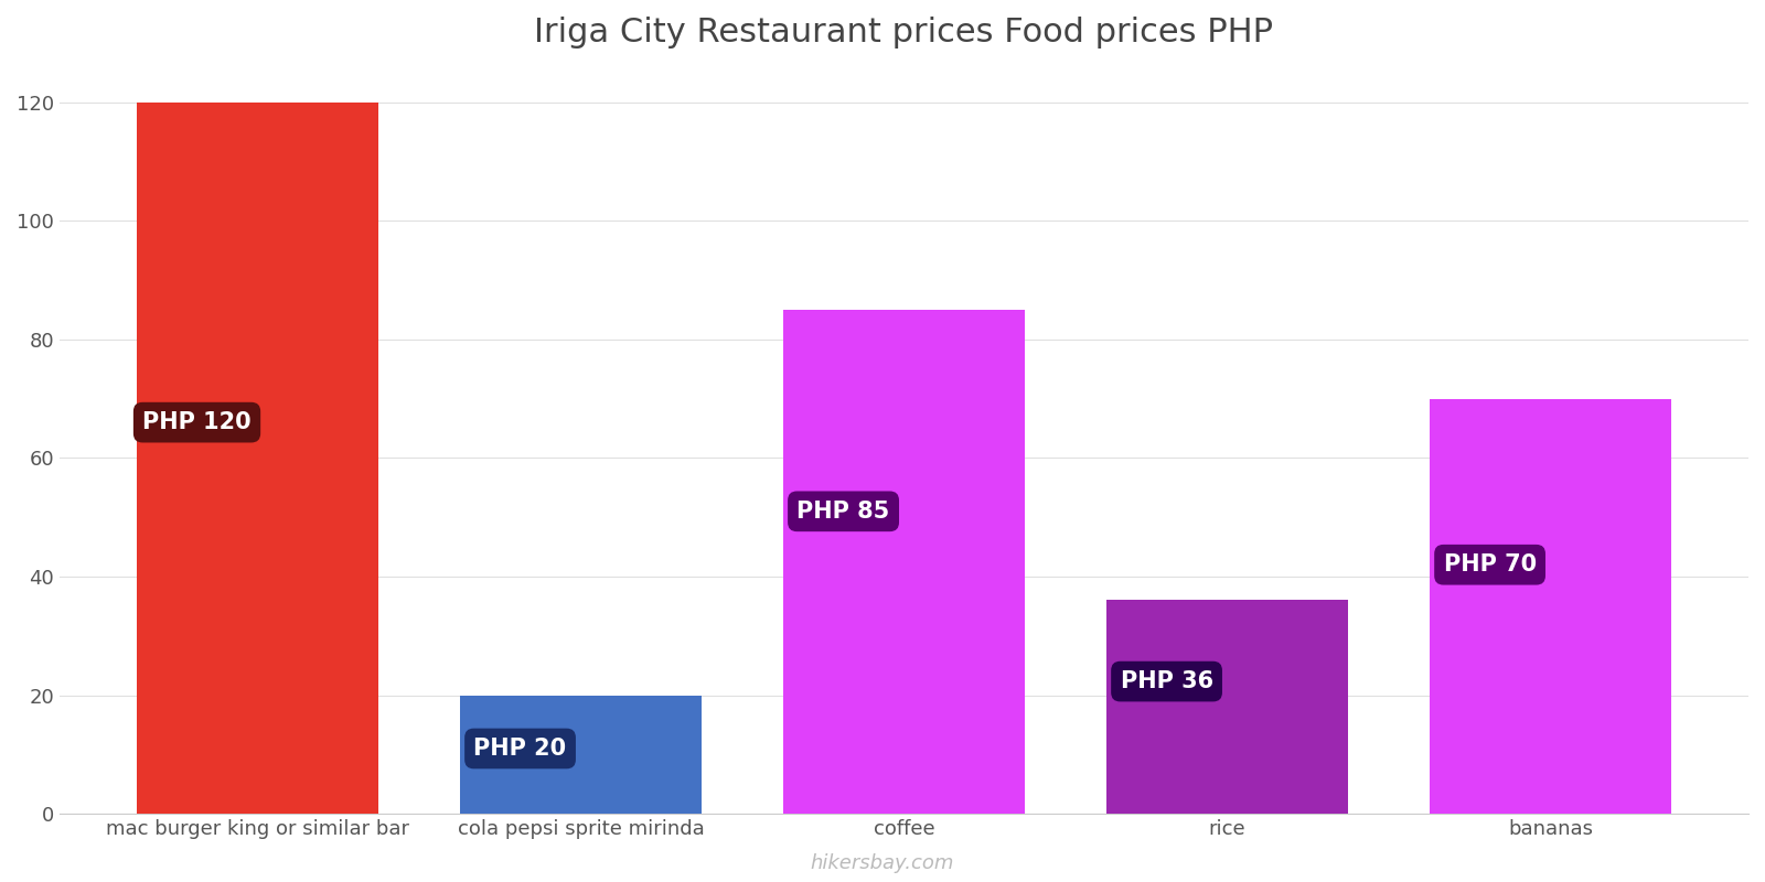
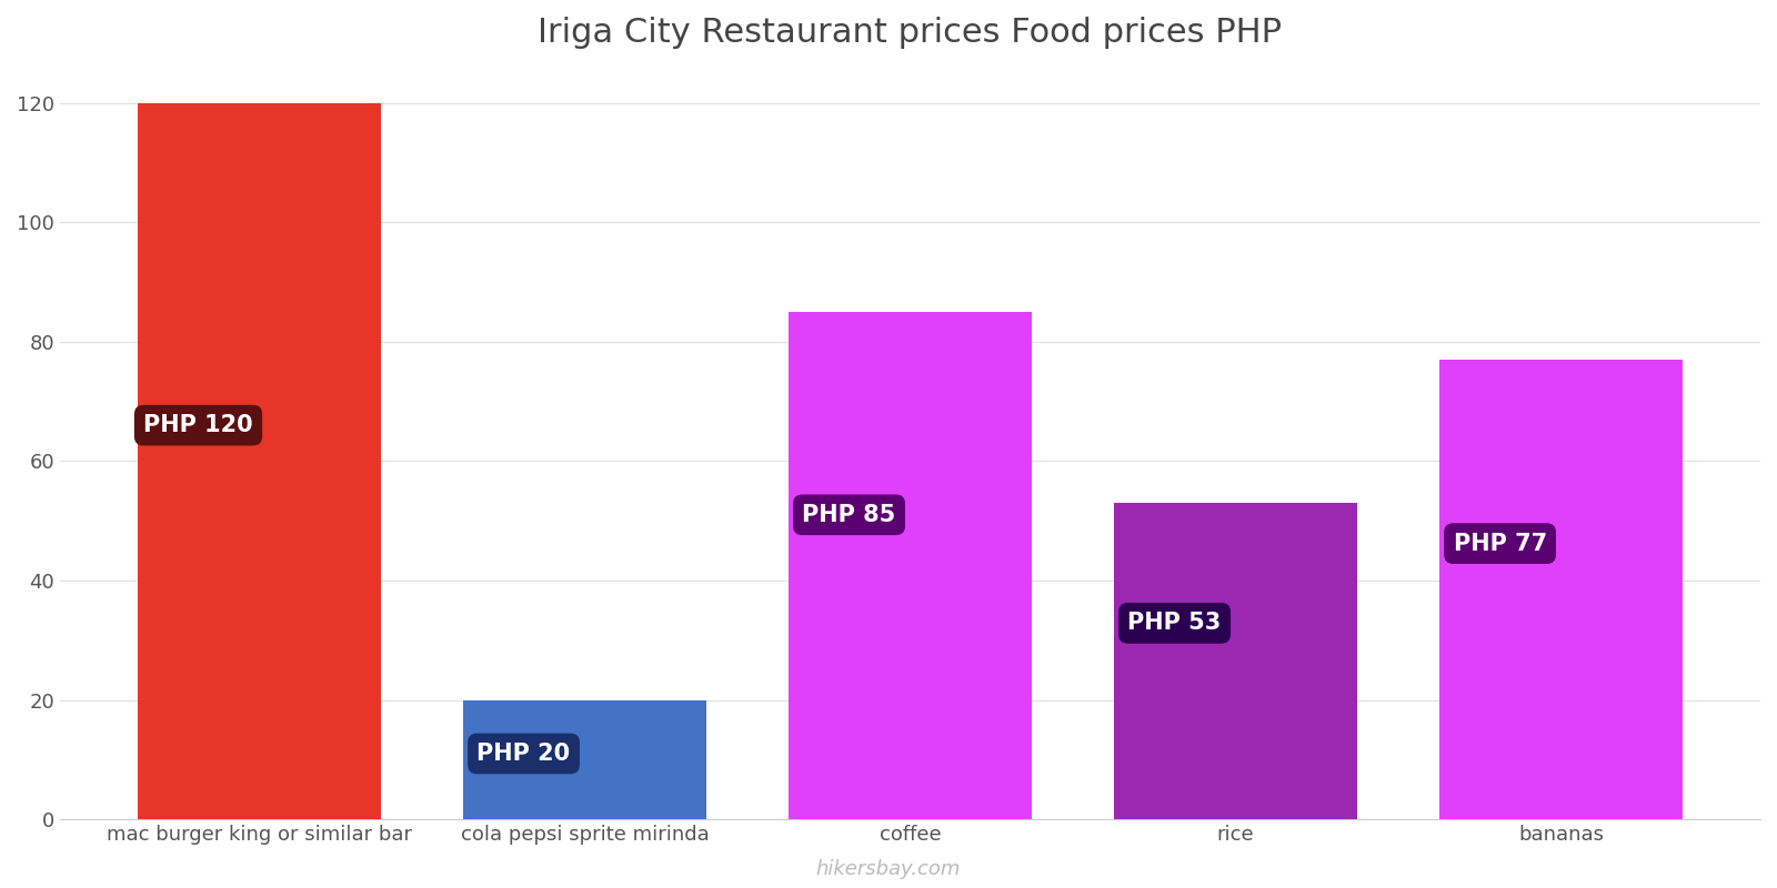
rice: 36 -> 53
bananas: 70 -> 77
